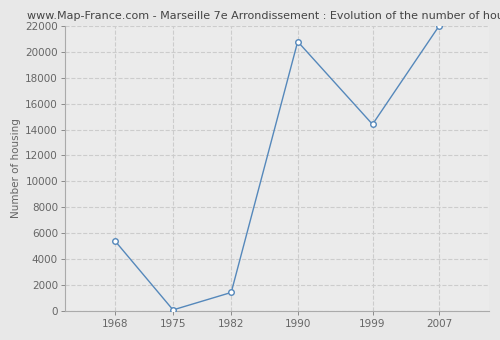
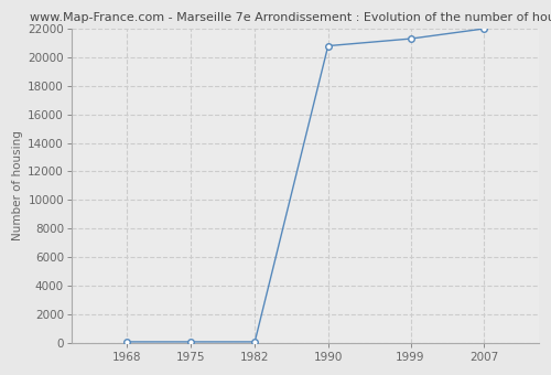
1968: 5400 -> 0
1982: 1400 -> 0
1999: 14400 -> 21300
